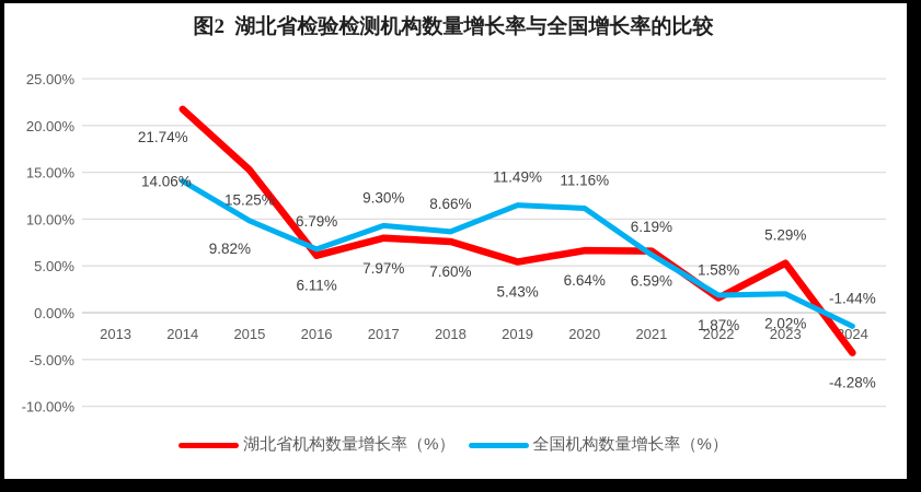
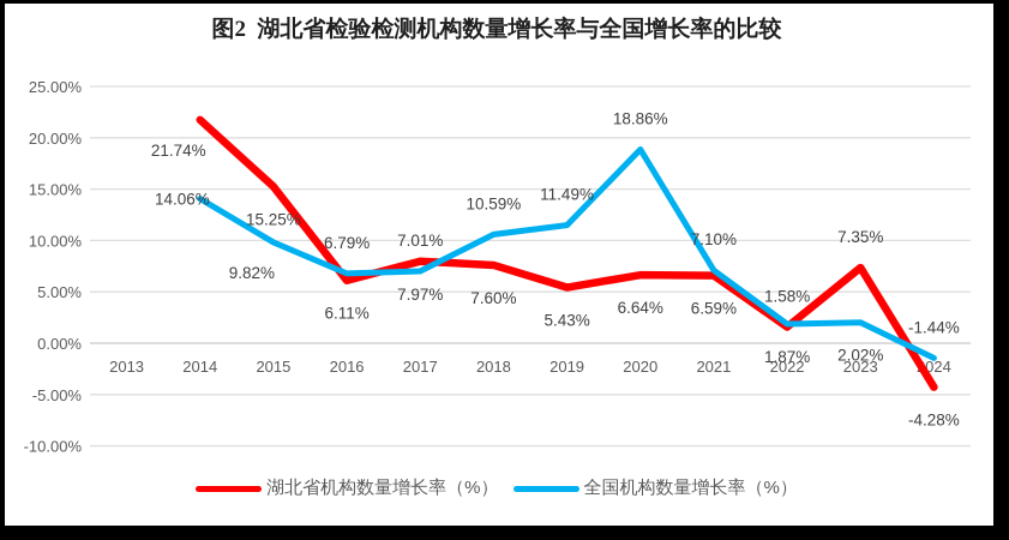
全国机构数量增长率（%）/2017: 9.30% -> 7.01%
全国机构数量增长率（%）/2018: 8.66% -> 10.59%
全国机构数量增长率（%）/2020: 11.16% -> 18.86%
全国机构数量增长率（%）/2021: 6.19% -> 7.10%
湖北省机构数量增长率（%）/2023: 5.29% -> 7.35%
